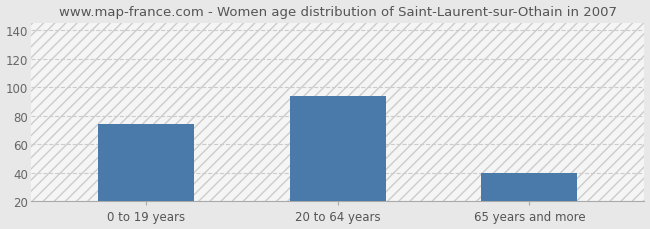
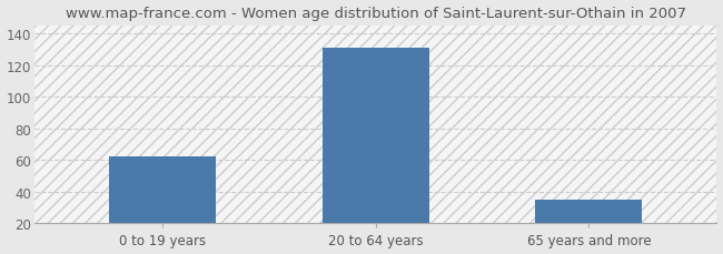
0 to 19 years: 74 -> 62
20 to 64 years: 94 -> 131
65 years and more: 40 -> 35
